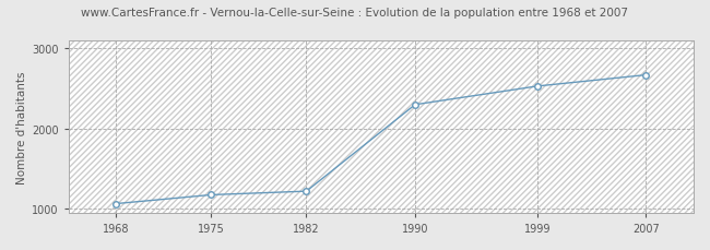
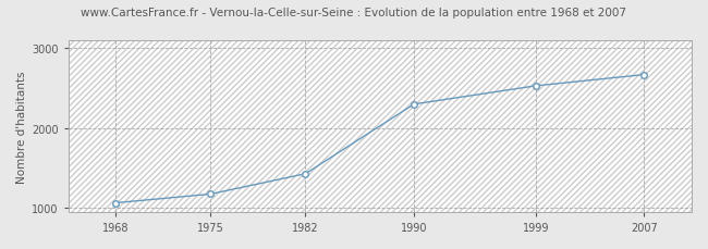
1982: 1220 -> 1430
